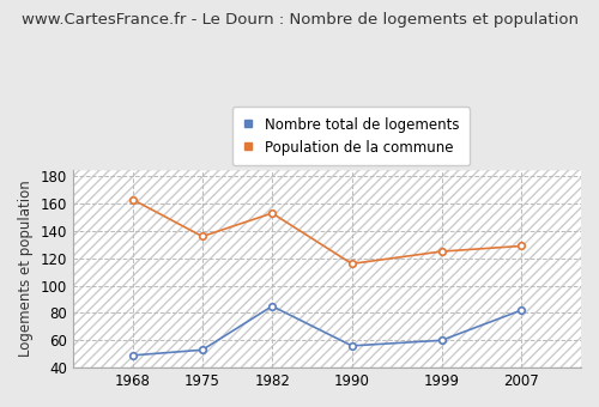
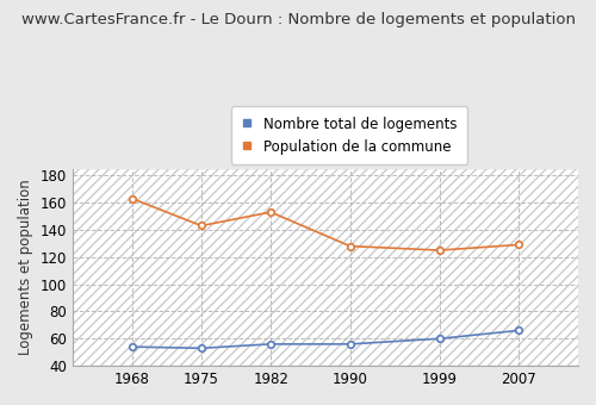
Nombre total de logements/1968: 49 -> 54
Population de la commune/1975: 136 -> 143
Nombre total de logements/1982: 85 -> 56
Population de la commune/1990: 116 -> 128
Nombre total de logements/2007: 82 -> 66
